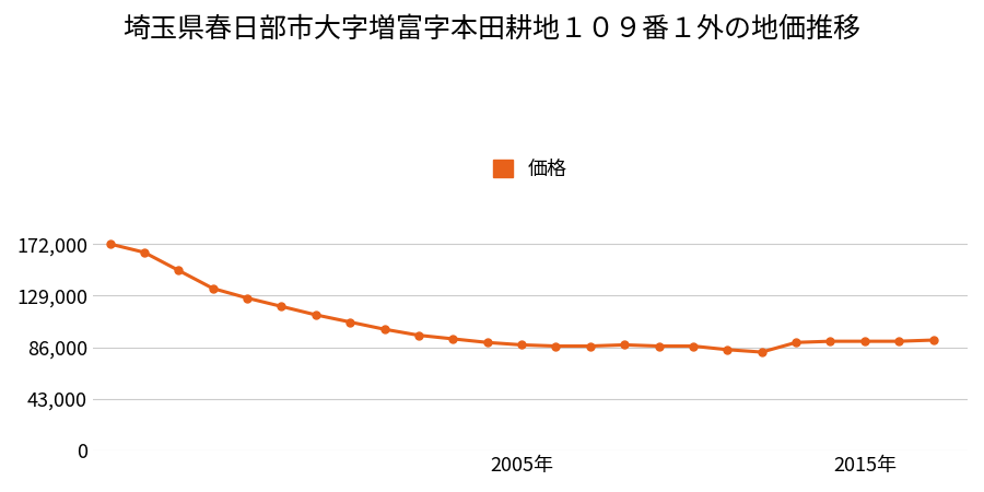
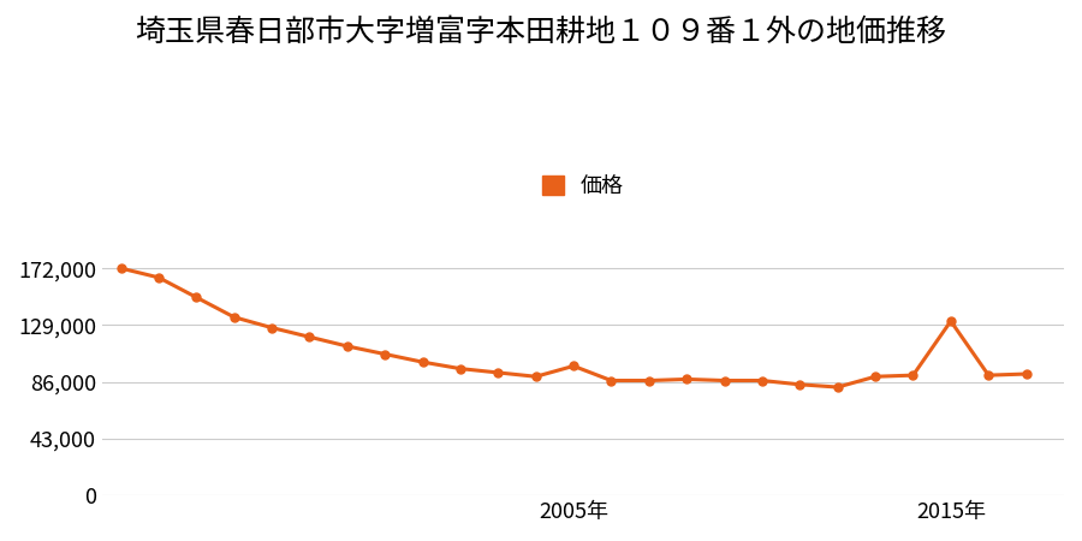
2005年: 88,000 -> 98,000
2015年: 91,000 -> 132,000
